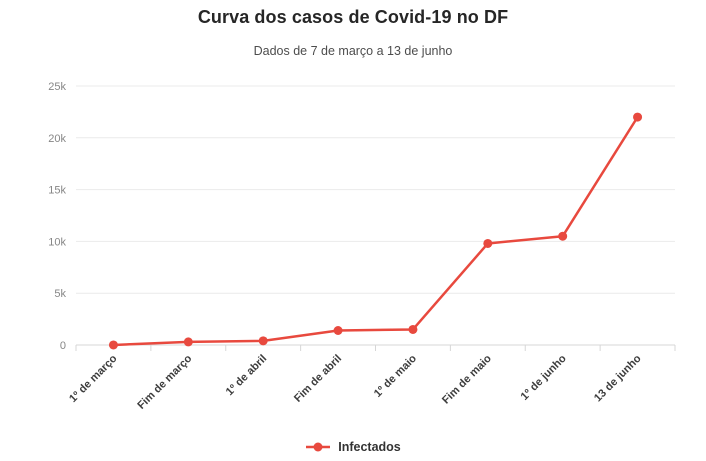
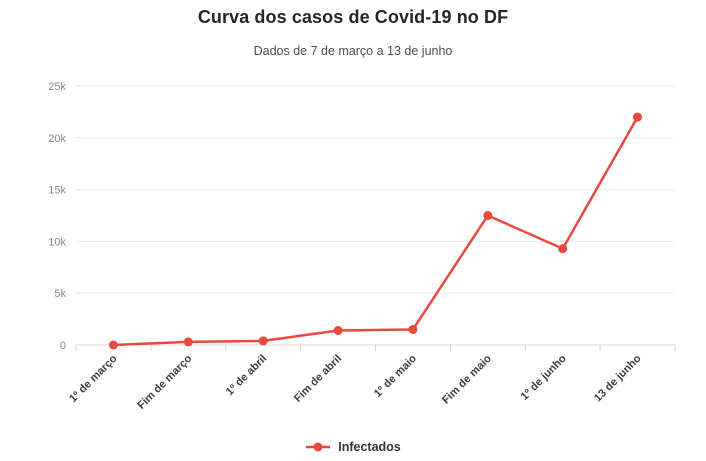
Fim de maio: 9.8k -> 12.5k
1º de junho: 10.5k -> 9.3k
